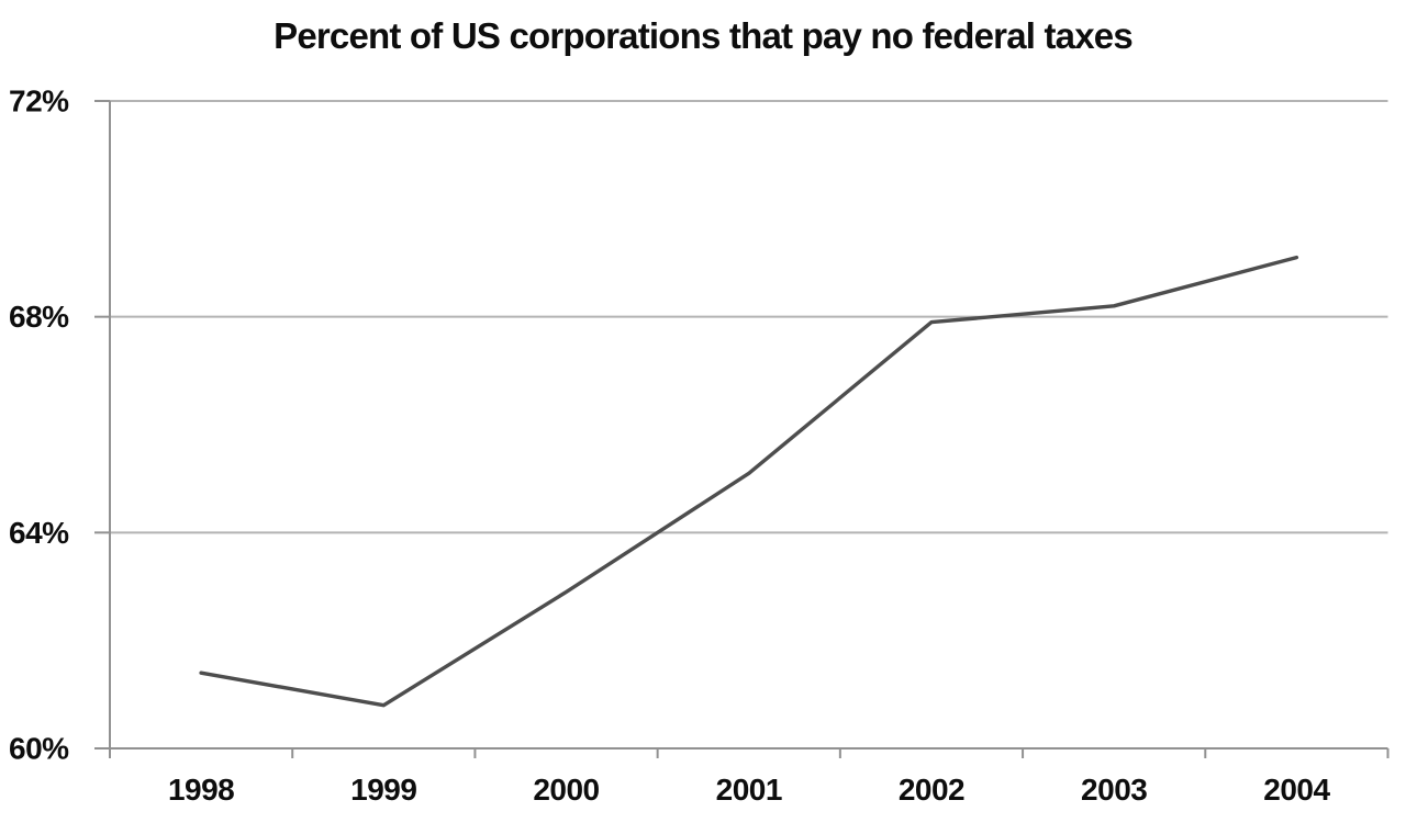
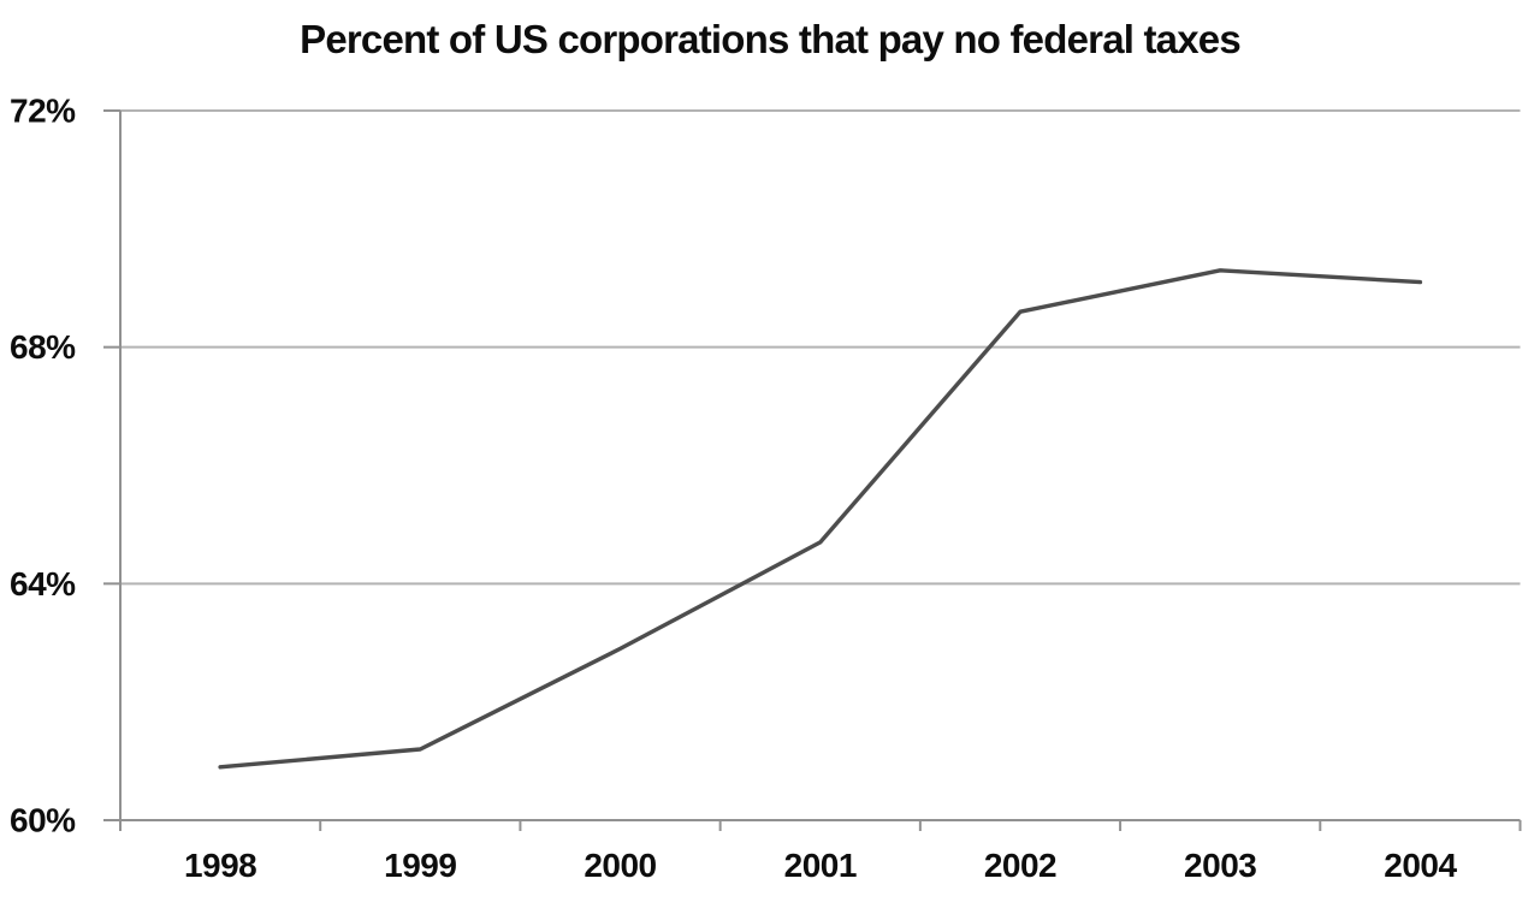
1998: 61.4% -> 60.9%
1999: 60.8% -> 61.2%
2001: 65.1% -> 64.7%
2002: 67.9% -> 68.6%
2003: 68.2% -> 69.3%
